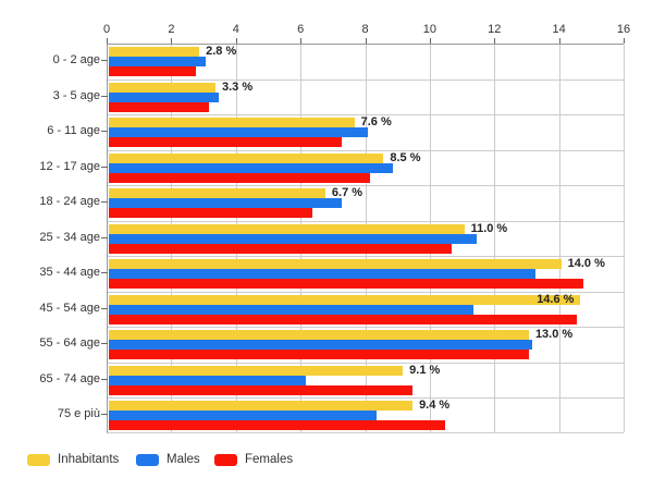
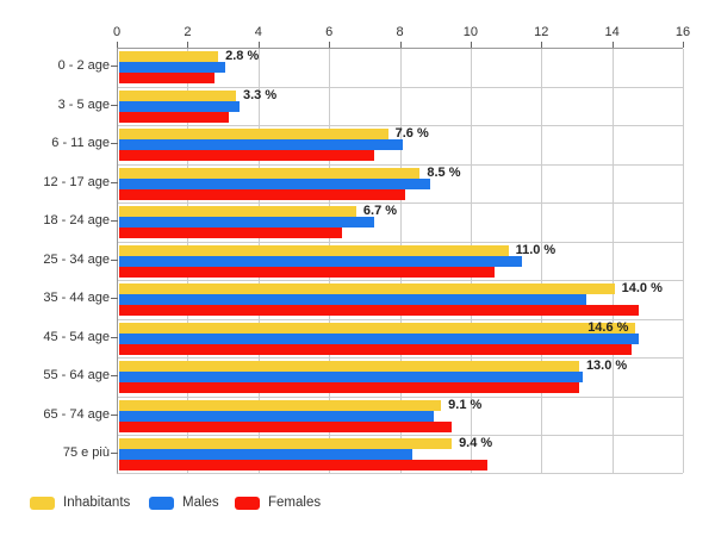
Males/45 - 54 age: 11.3 -> 14.7
Males/65 - 74 age: 6.1 -> 8.9
